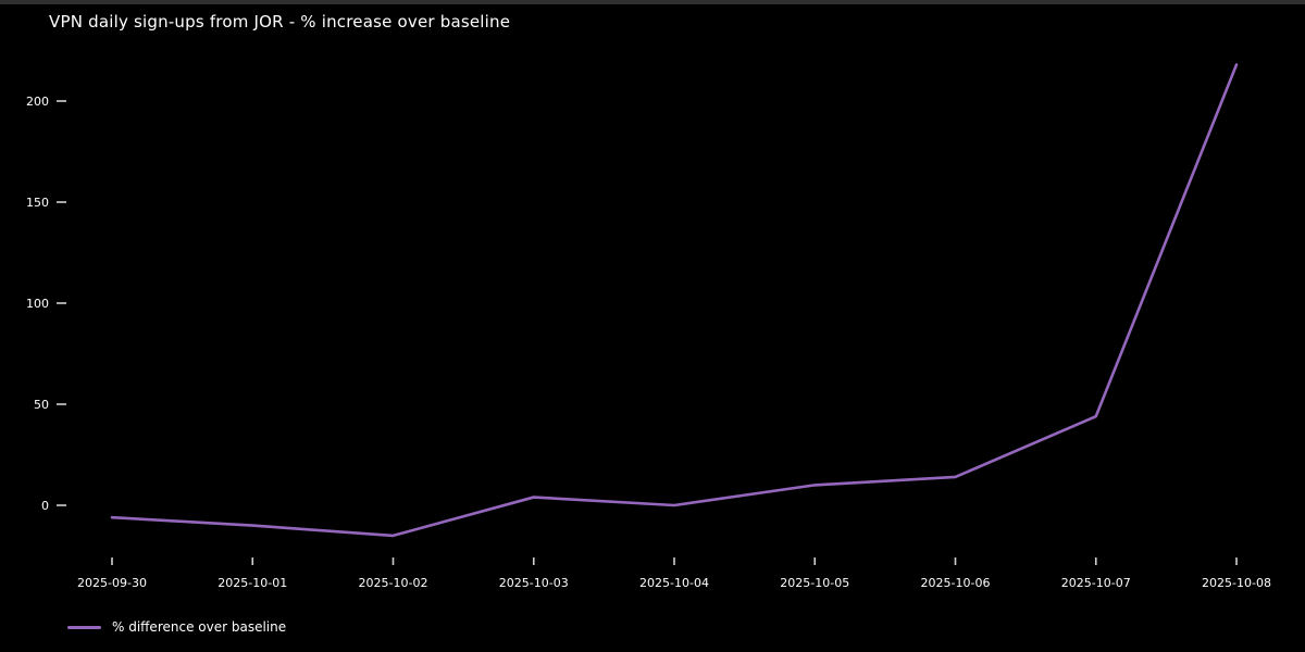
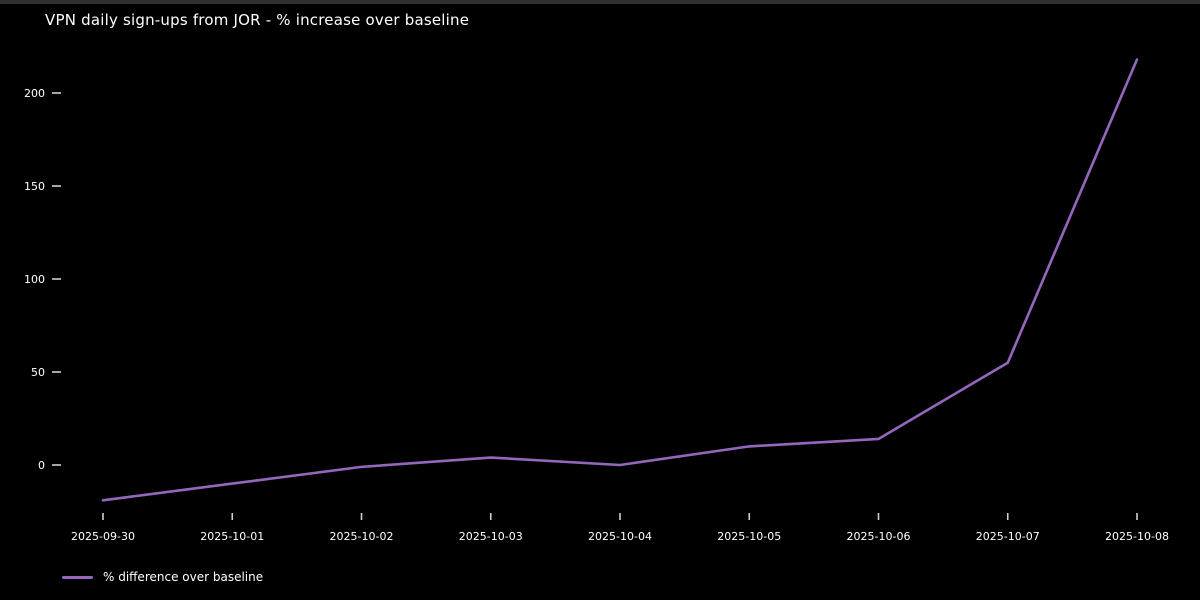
2025-09-30: -6 -> -19
2025-10-02: -15 -> -1
2025-10-07: 44 -> 55
